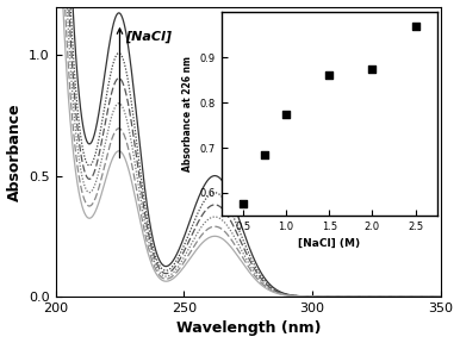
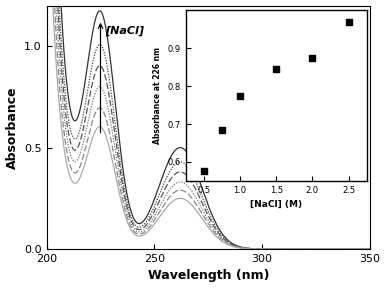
1.5: 0.860 -> 0.845
